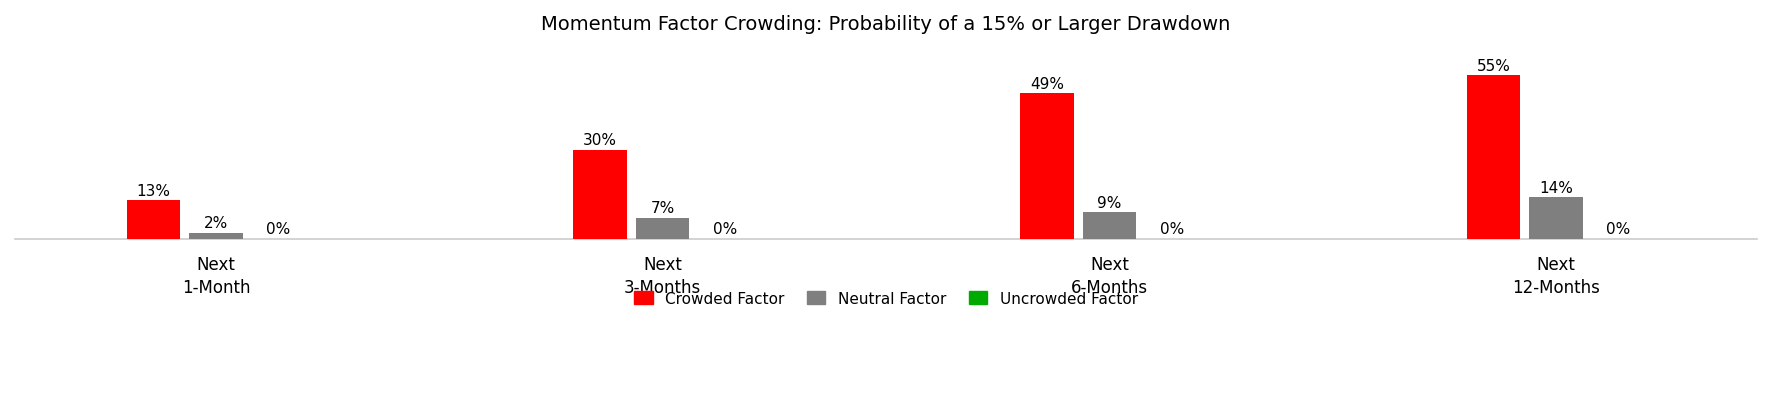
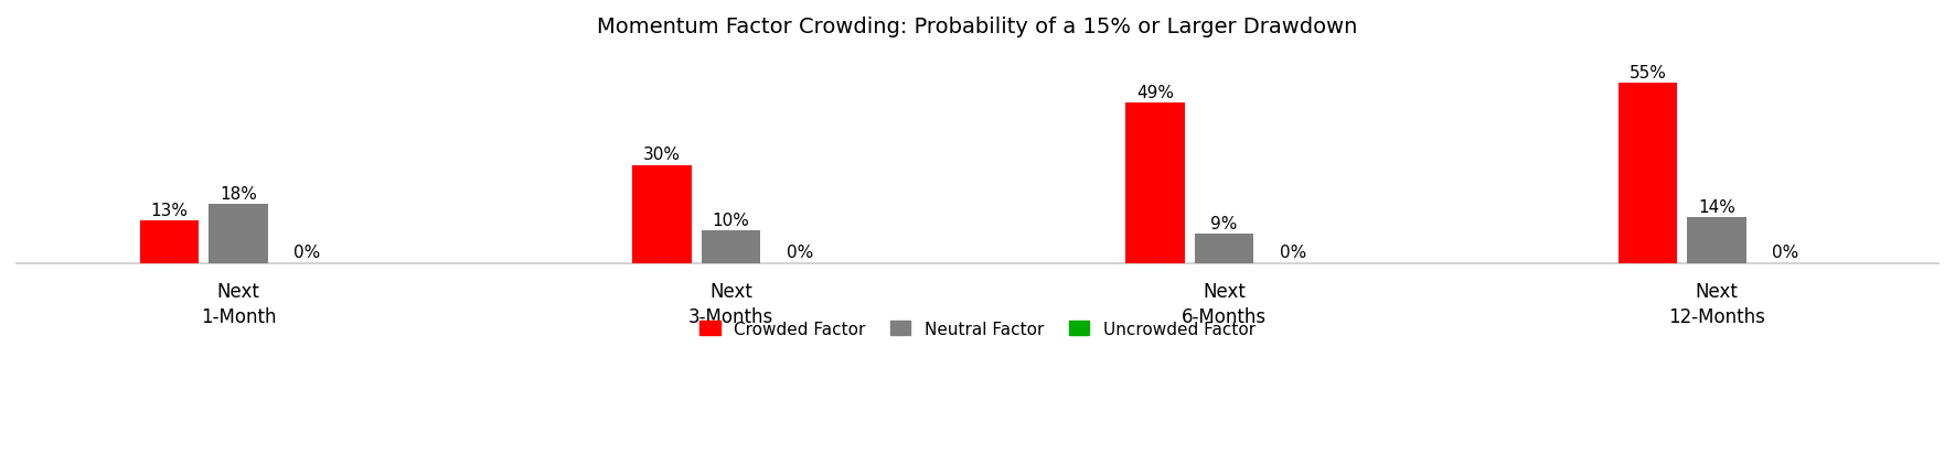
Neutral Factor/Next 1-Month: 2% -> 18%
Neutral Factor/Next 3-Months: 7% -> 10%
